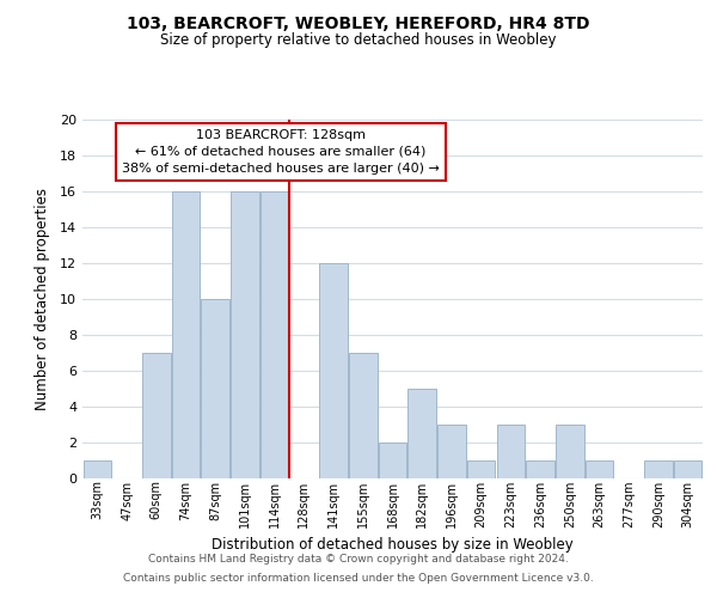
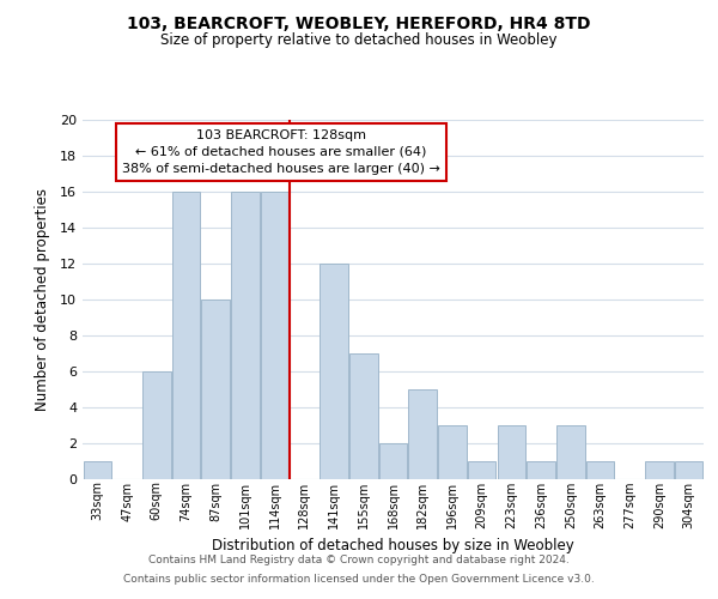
60sqm: 7 -> 6
